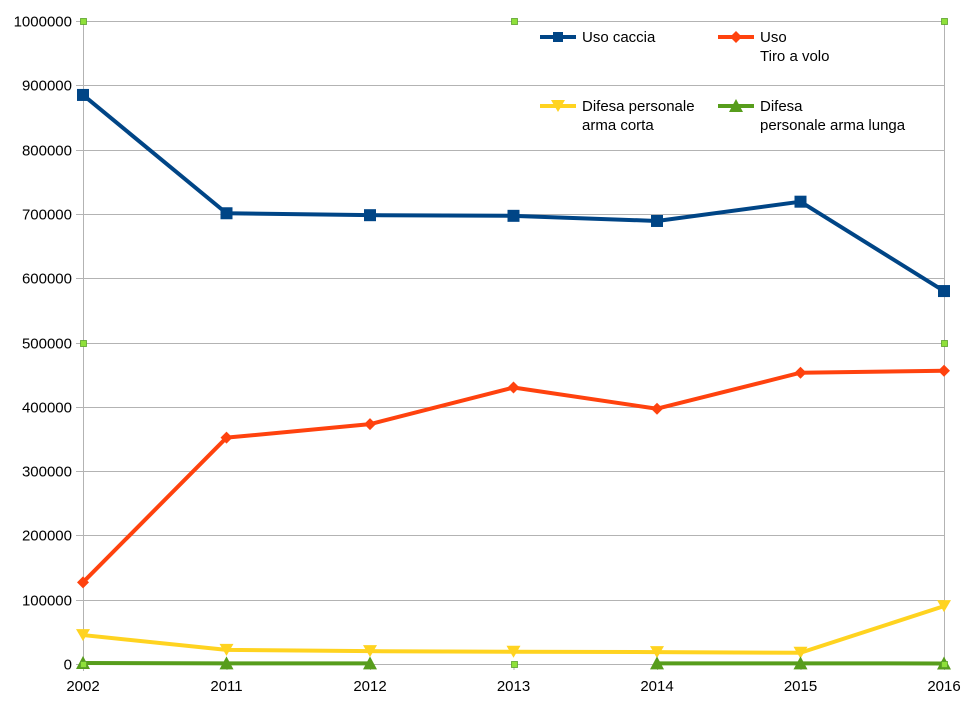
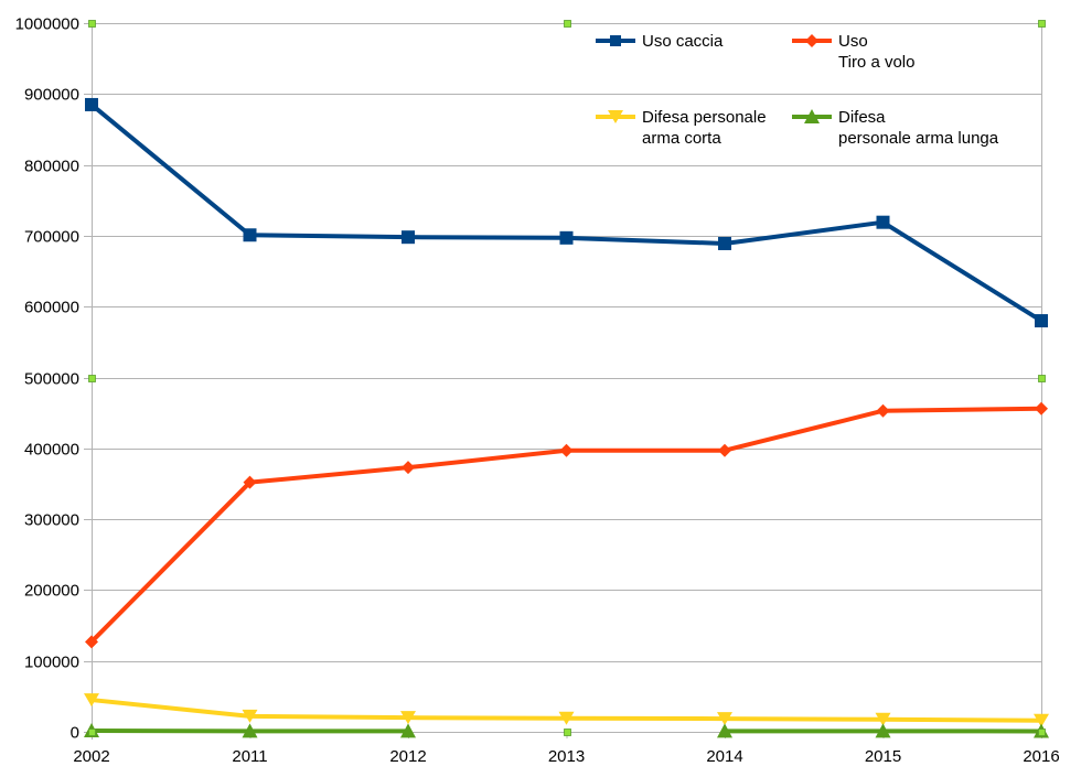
Uso Tiro a volo/2013: 430000 -> 400000
Difesa personale arma corta/2016: 90000 -> 20000
